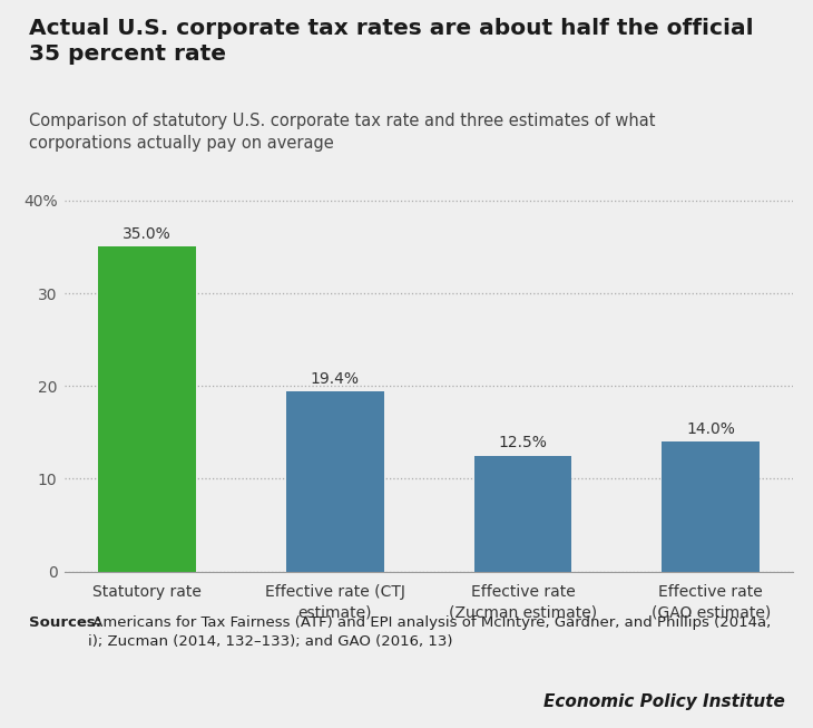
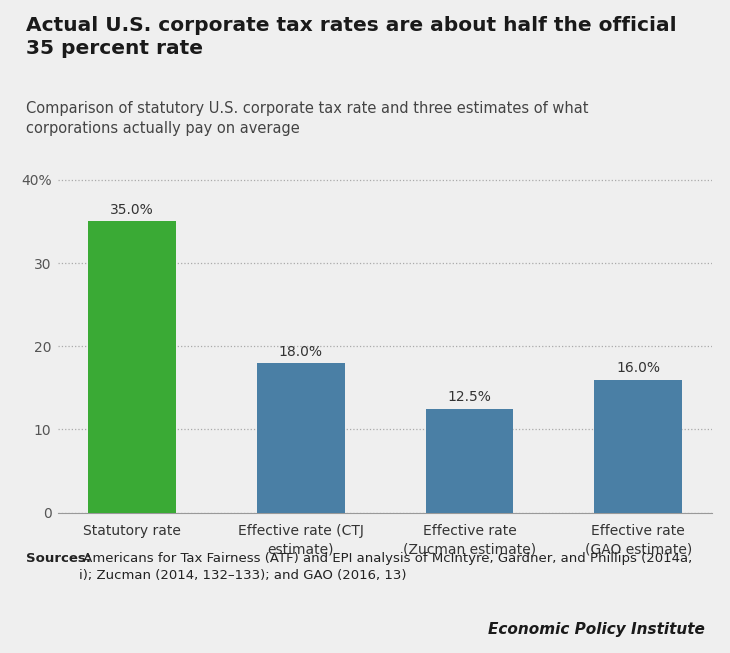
Effective rate (CTJ estimate): 19.4% -> 18.0%
Effective rate (GAO estimate): 14.0% -> 16.0%
